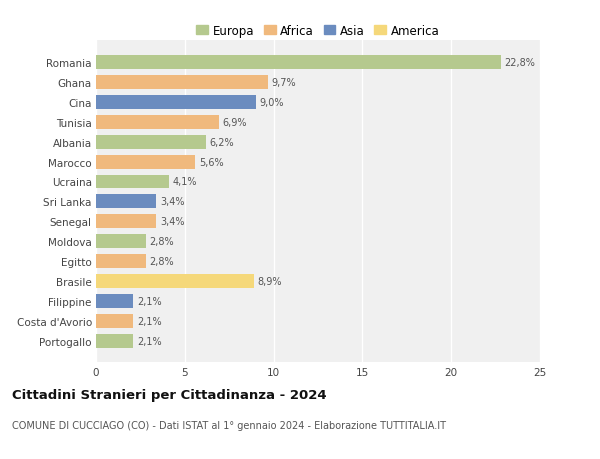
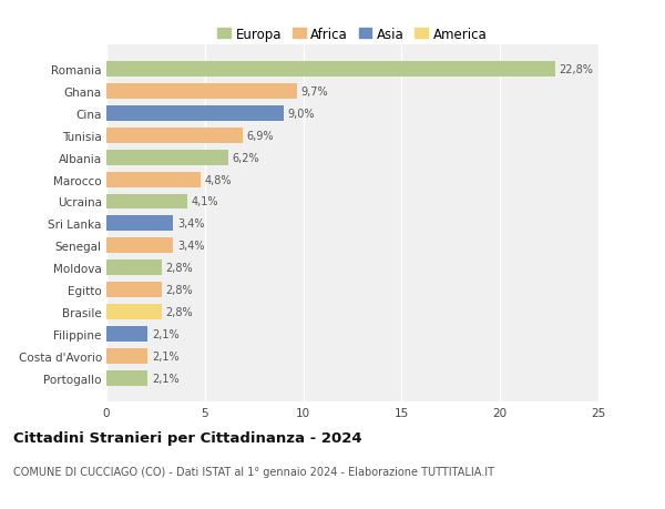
Marocco: 5,6% -> 4,8%
Brasile: 8,9% -> 2,8%
